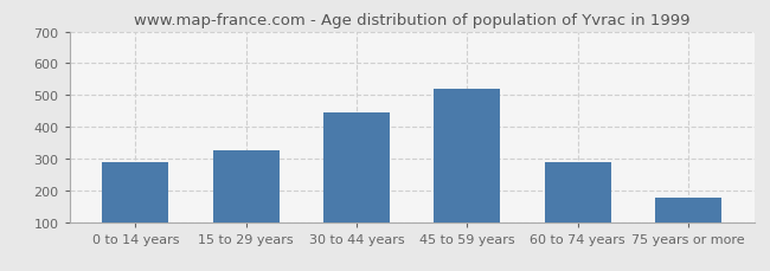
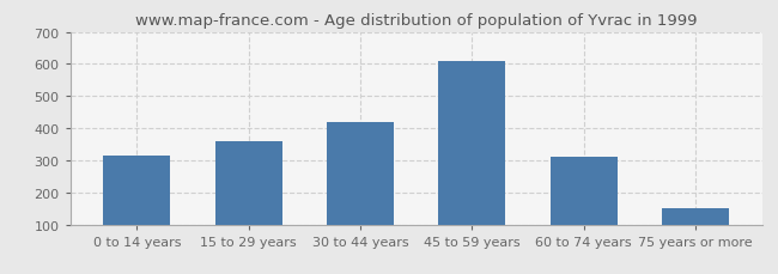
0 to 14 years: 290 -> 315
15 to 29 years: 325 -> 360
30 to 44 years: 445 -> 418
45 to 59 years: 520 -> 608
60 to 74 years: 290 -> 312
75 years or more: 175 -> 150
